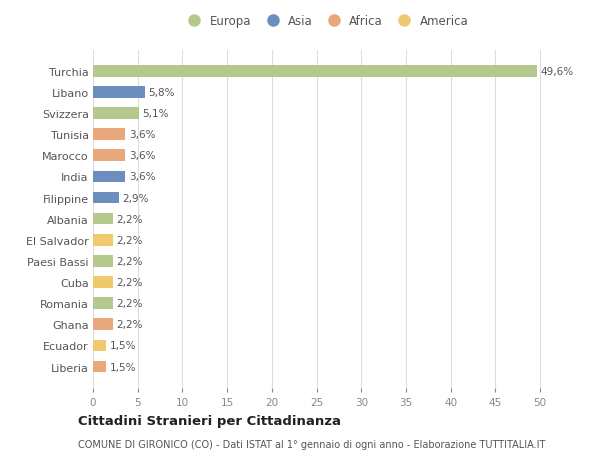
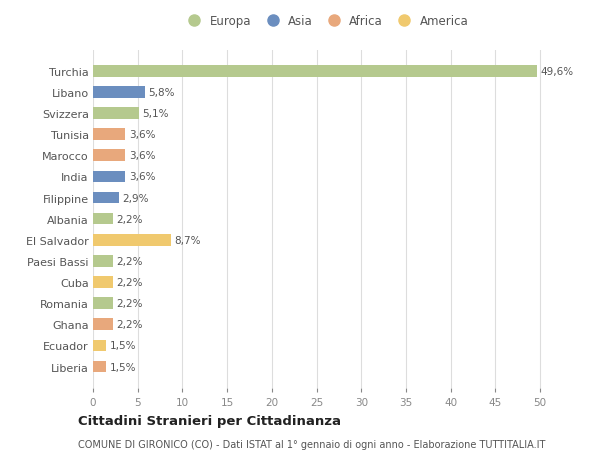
El Salvador: 2,2% -> 8,7%
